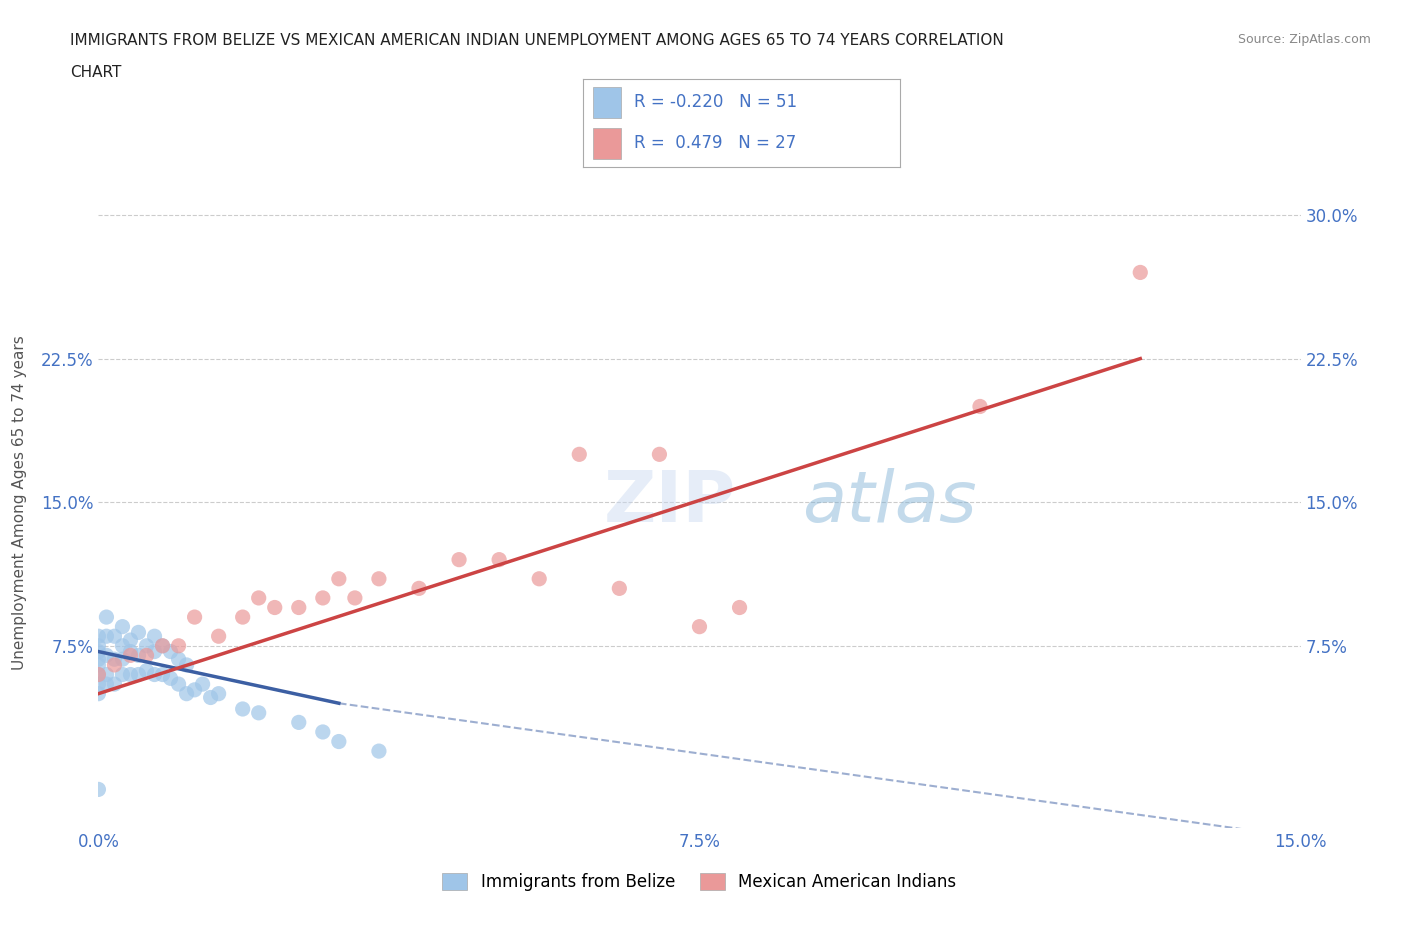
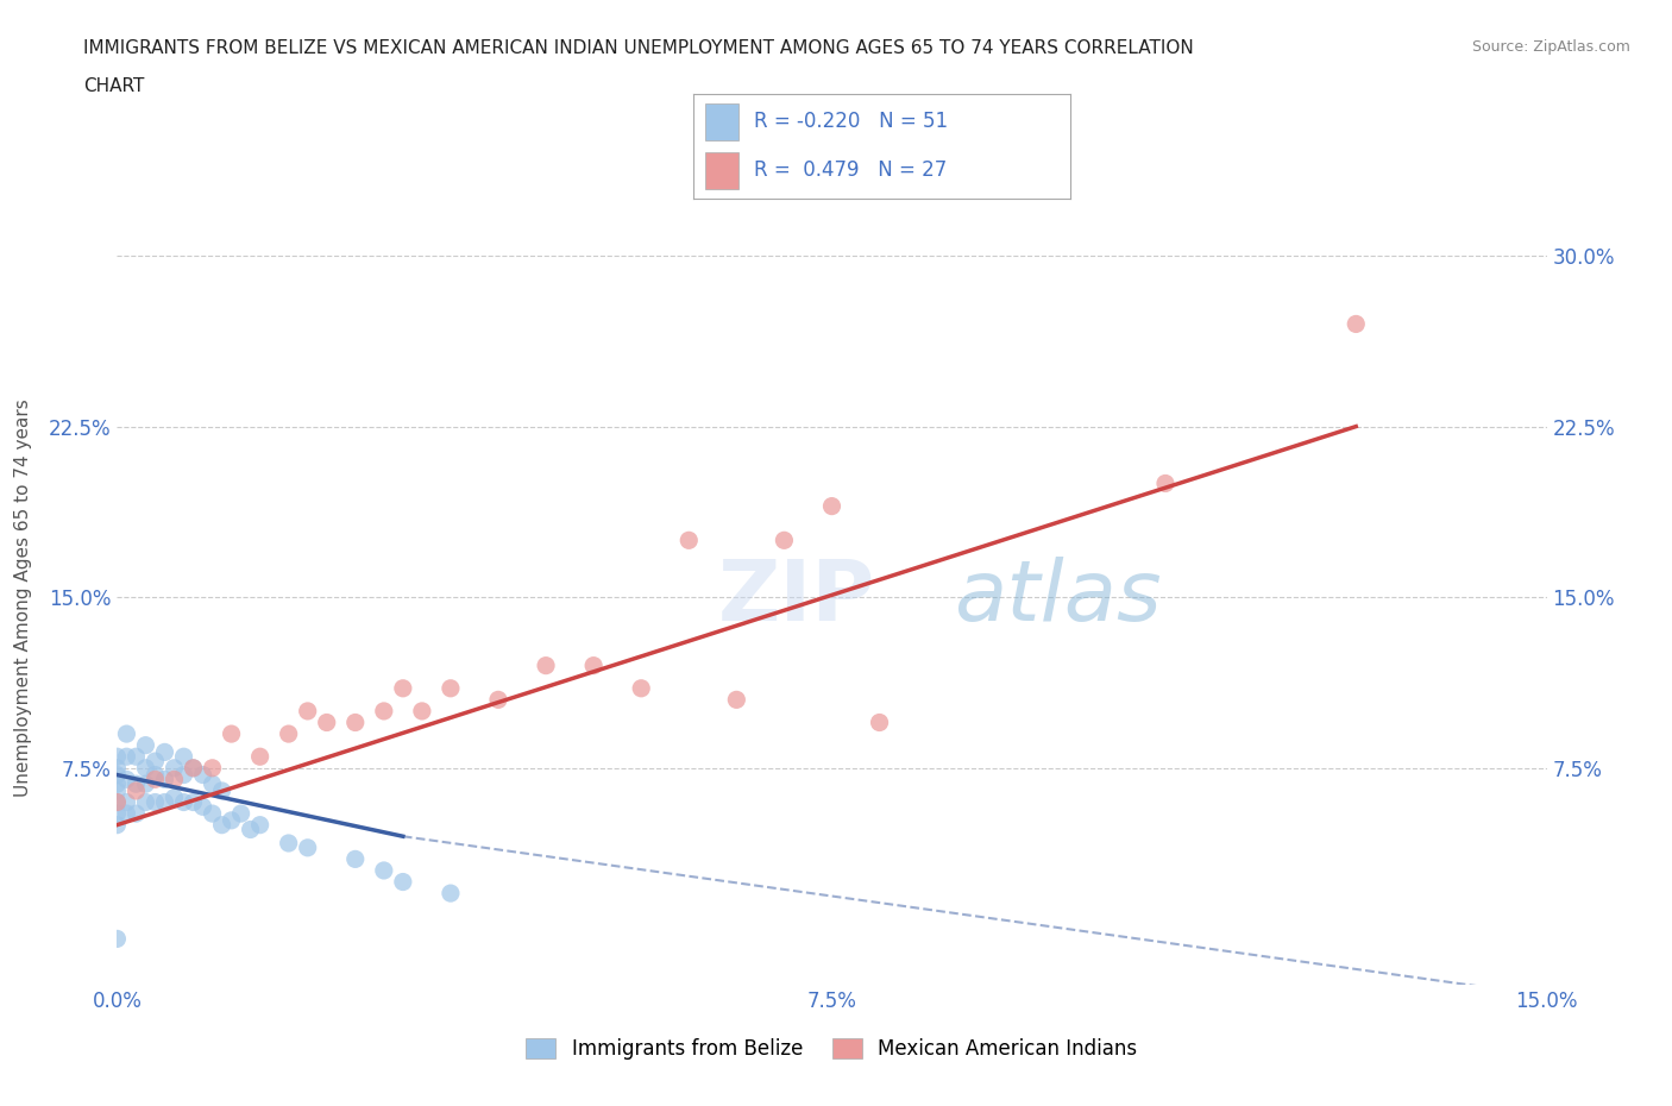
Mexican American Indians/7.5%: 8.5% -> 19.0%
